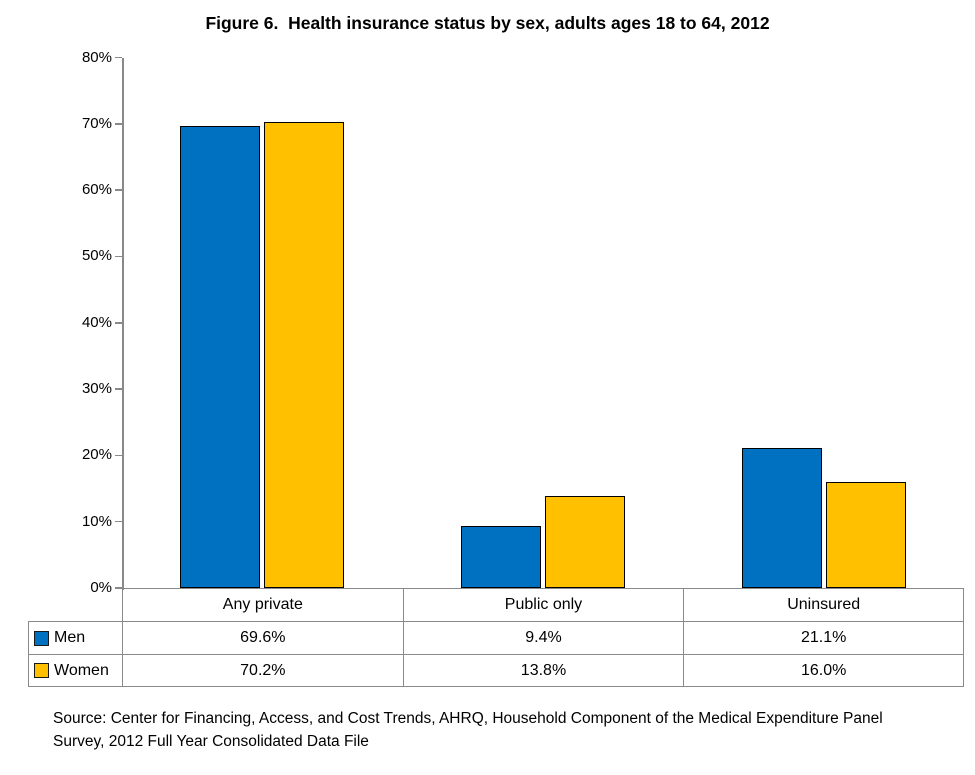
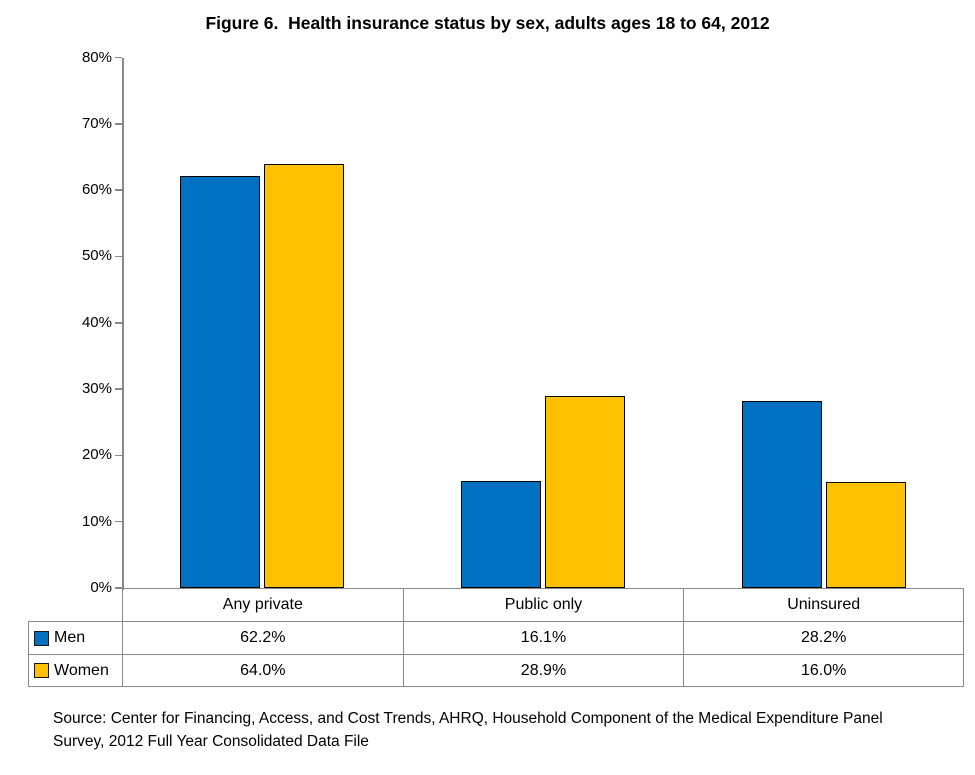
Men/Any private: 69.6% -> 62.2%
Women/Any private: 70.2% -> 64.0%
Men/Public only: 9.4% -> 16.1%
Women/Public only: 13.8% -> 28.9%
Men/Uninsured: 21.1% -> 28.2%
